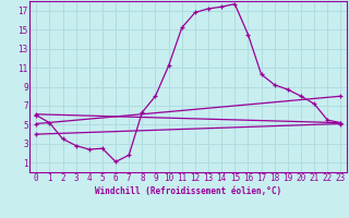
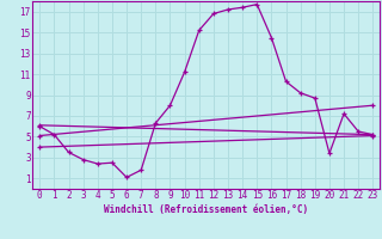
20: 8.0 -> 3.4
